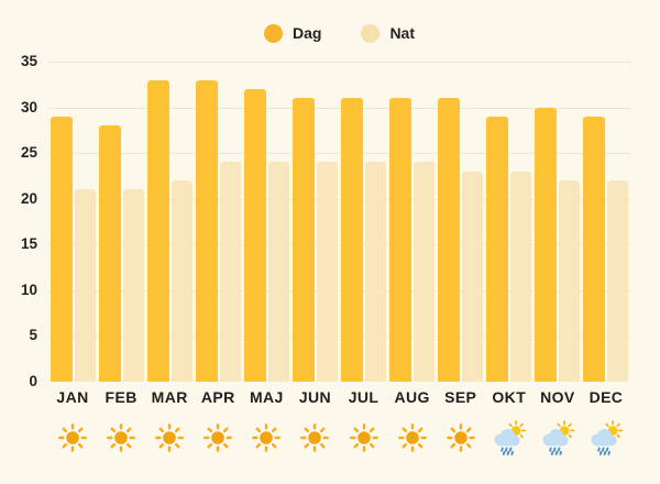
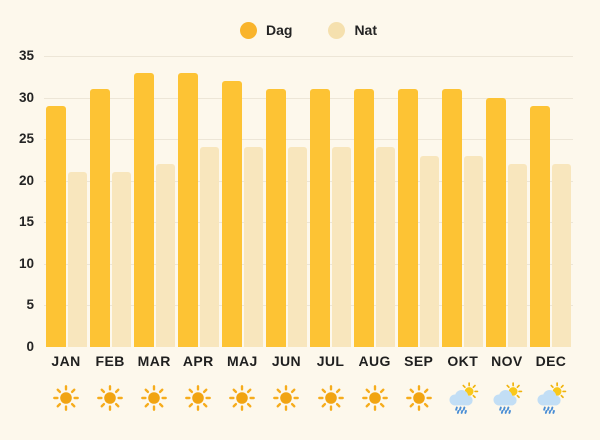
Dag/FEB: 28 -> 31
Dag/OKT: 29 -> 31
